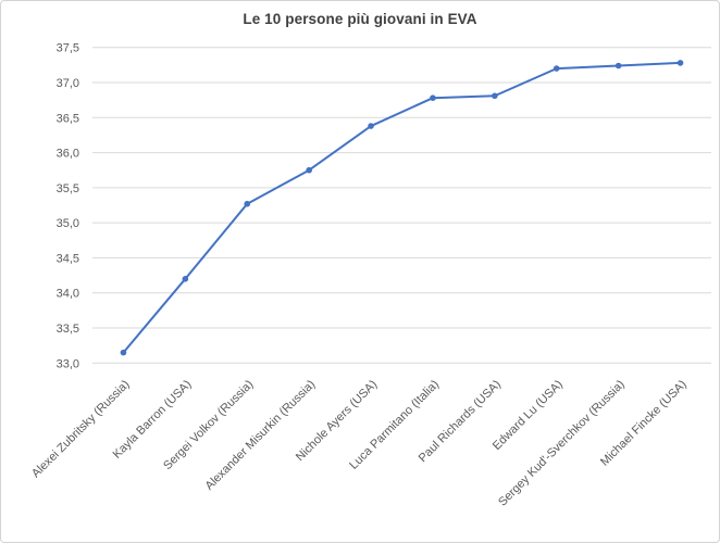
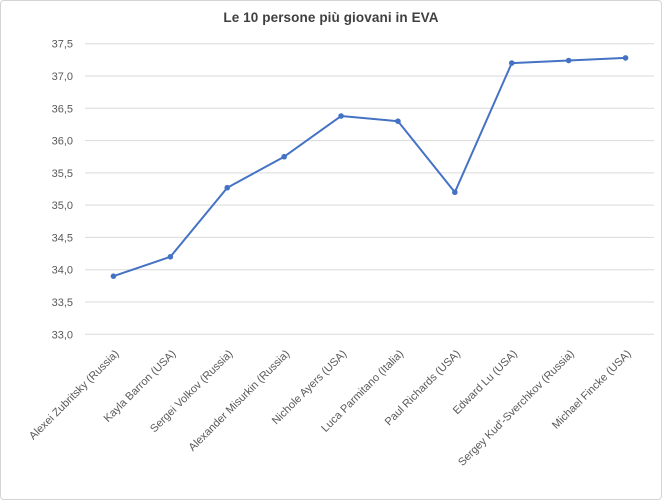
Alexei Zubritsky (Russia): 33,1 -> 33,9
Luca Parmitano (Italia): 36,8 -> 36,3
Paul Richards (USA): 36,8 -> 35,2
